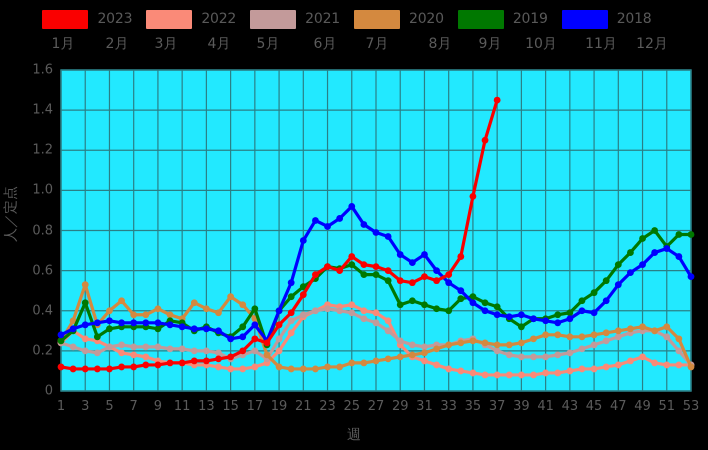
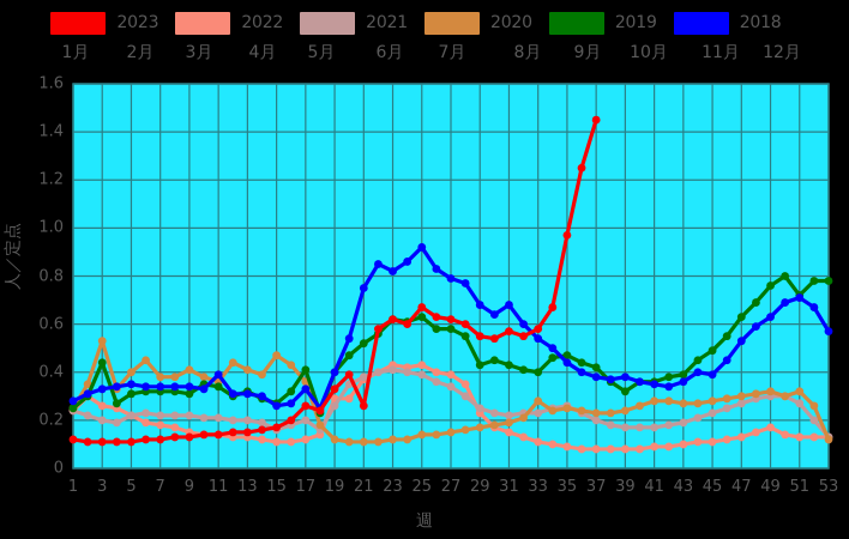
2018/11: 0.32 -> 0.39
2022/19: 0.20 -> 0.29
2023/21: 0.48 -> 0.26
2020/33: 0.23 -> 0.28
